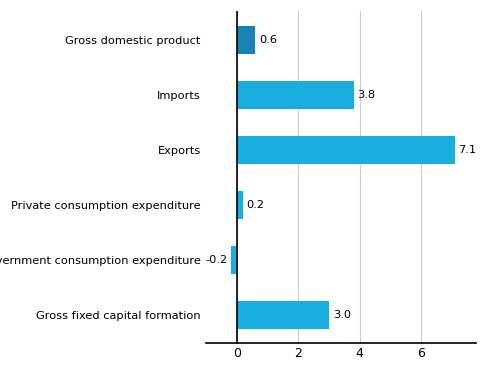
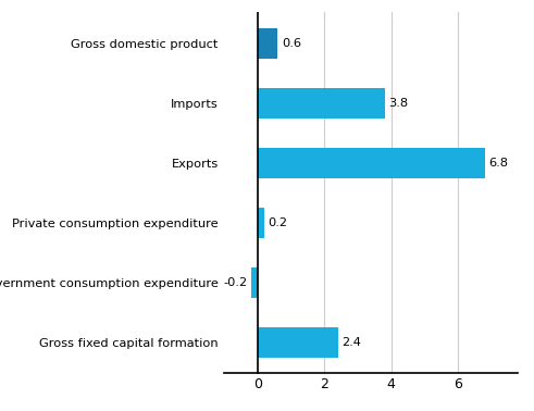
Exports: 7.1 -> 6.8
Gross fixed capital formation: 3.0 -> 2.4
